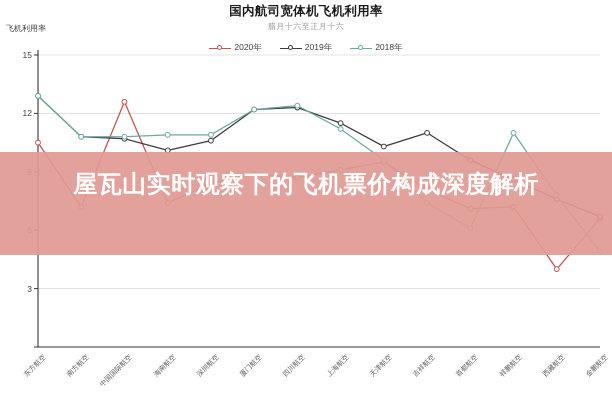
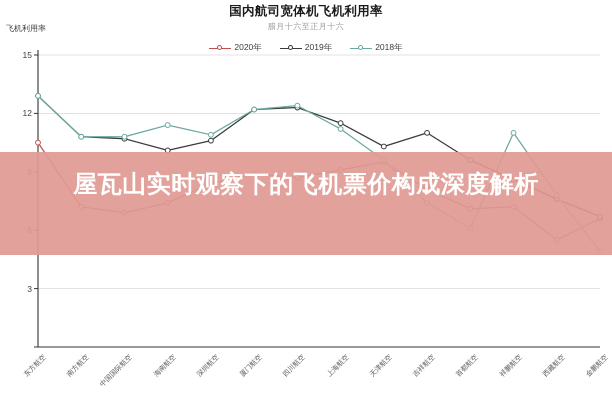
2020年/中国国际航空: 12.6 -> 6.9
2018年/海南航空: 10.9 -> 11.4
2020年/西藏航空: 4.0 -> 5.5
